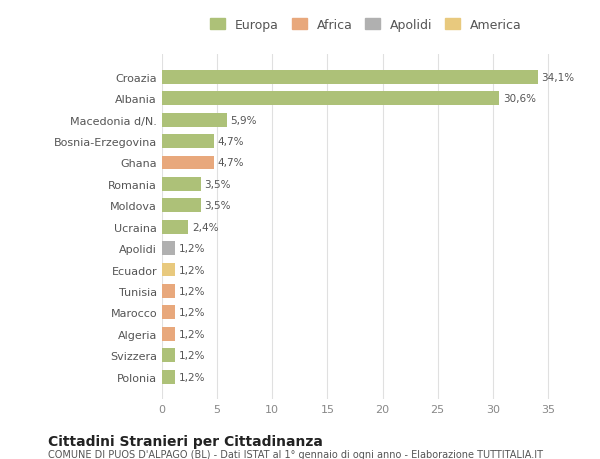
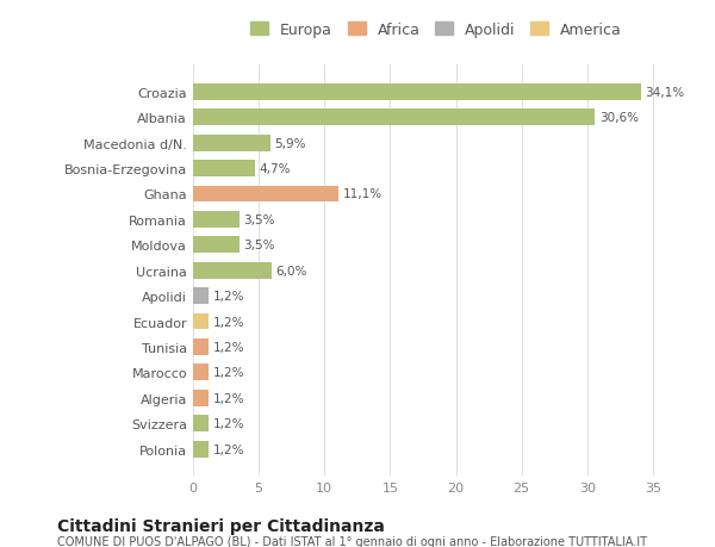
Ghana: 4,7% -> 11,1%
Ucraina: 2,4% -> 6,0%
